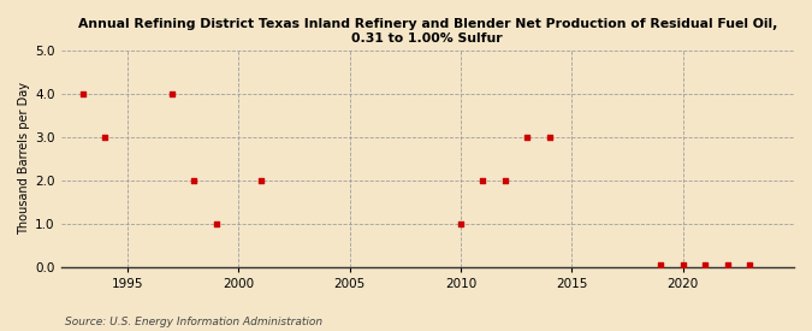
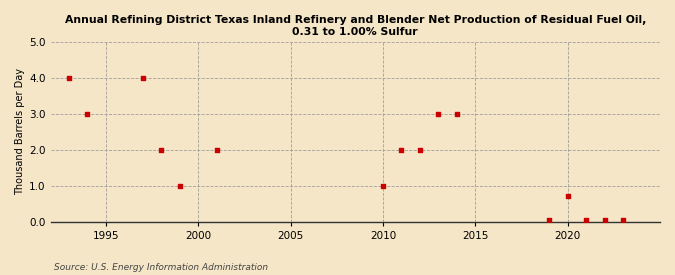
2020: 0.05 -> 0.70
